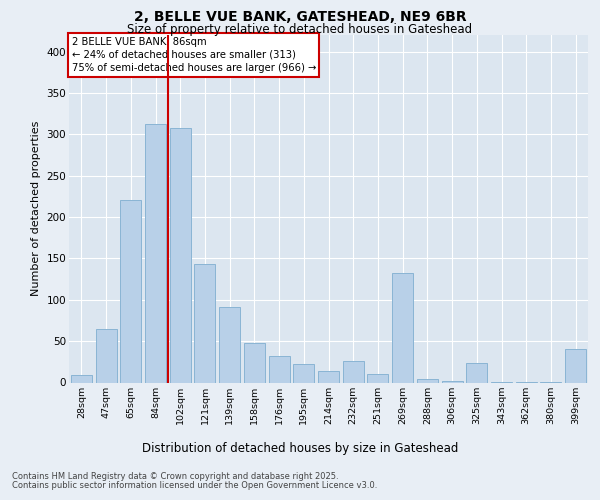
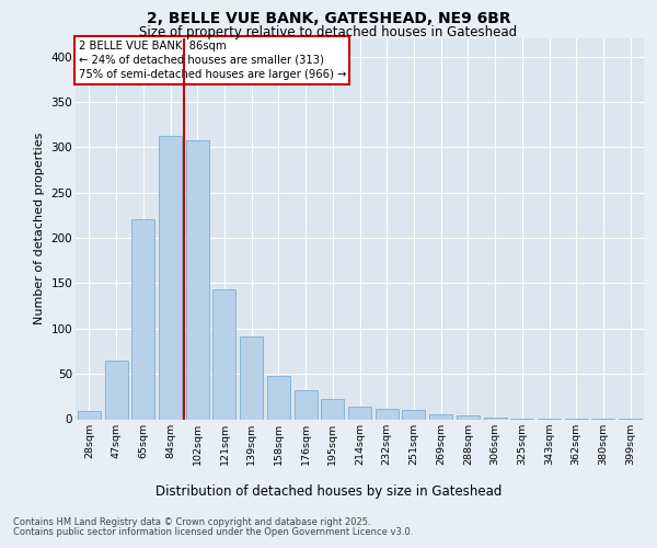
232sqm: 26 -> 11
269sqm: 132 -> 5
325sqm: 24 -> 1
399sqm: 40 -> 1
